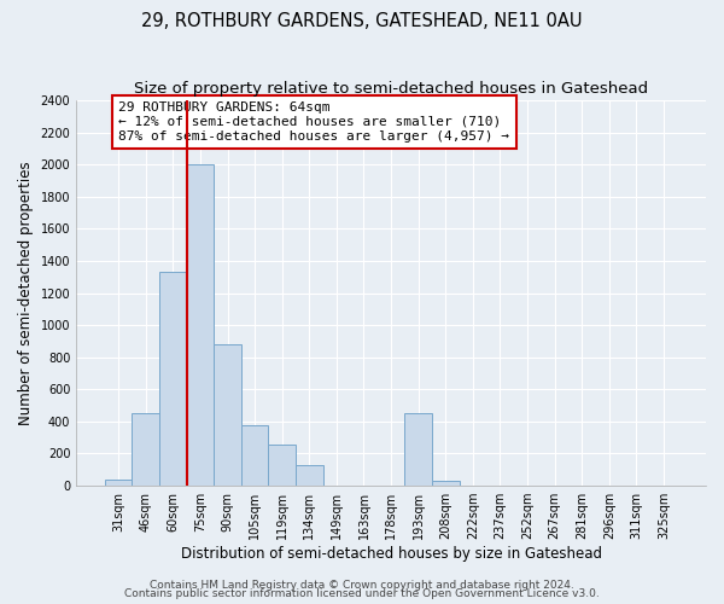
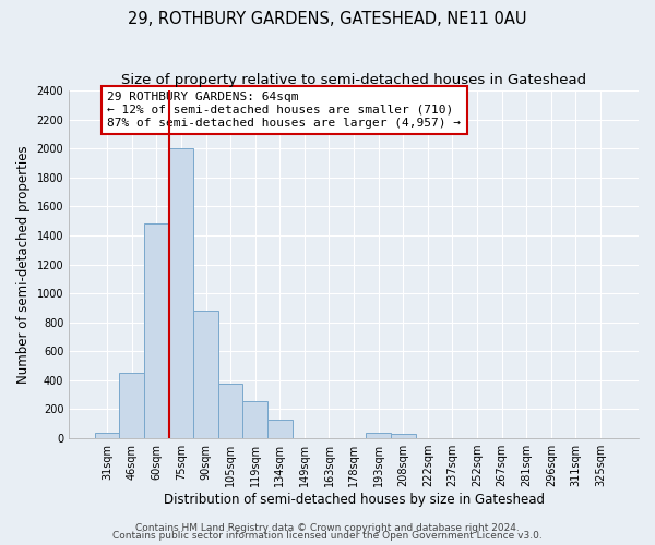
60sqm: 1330 -> 1480
193sqm: 450 -> 40
